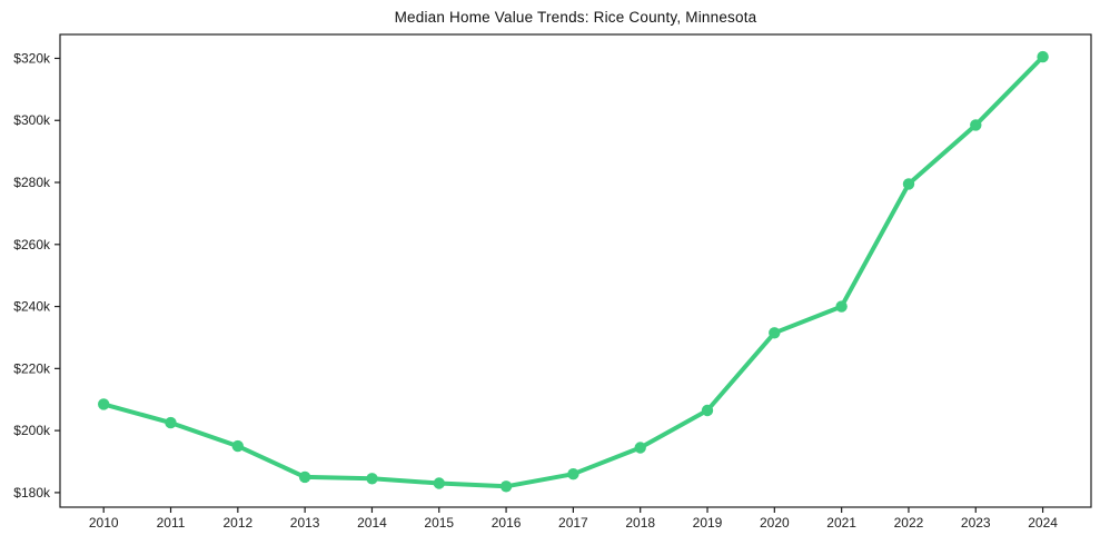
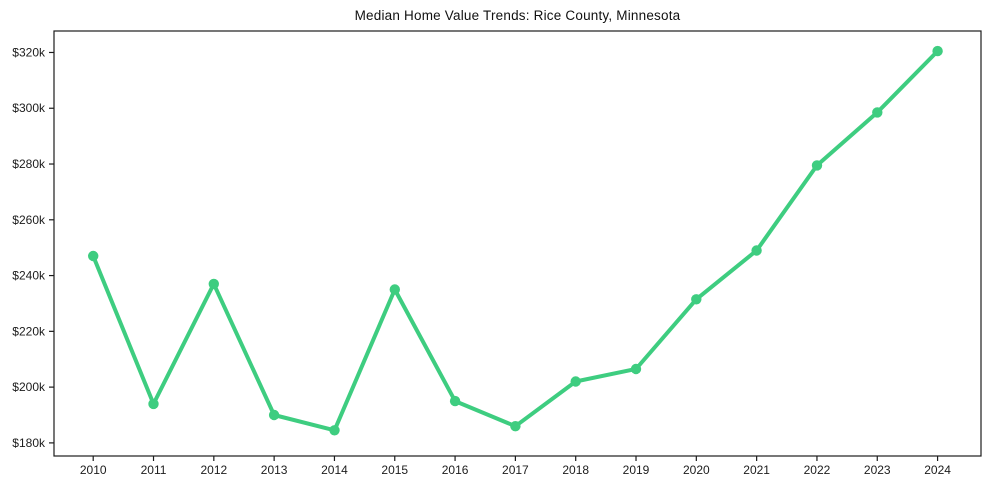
2010: $208k -> $247k
2011: $202k -> $194k
2012: $195k -> $237k
2013: $185k -> $190k
2015: $183k -> $235k
2016: $182k -> $195k
2018: $194k -> $202k
2021: $240k -> $249k
